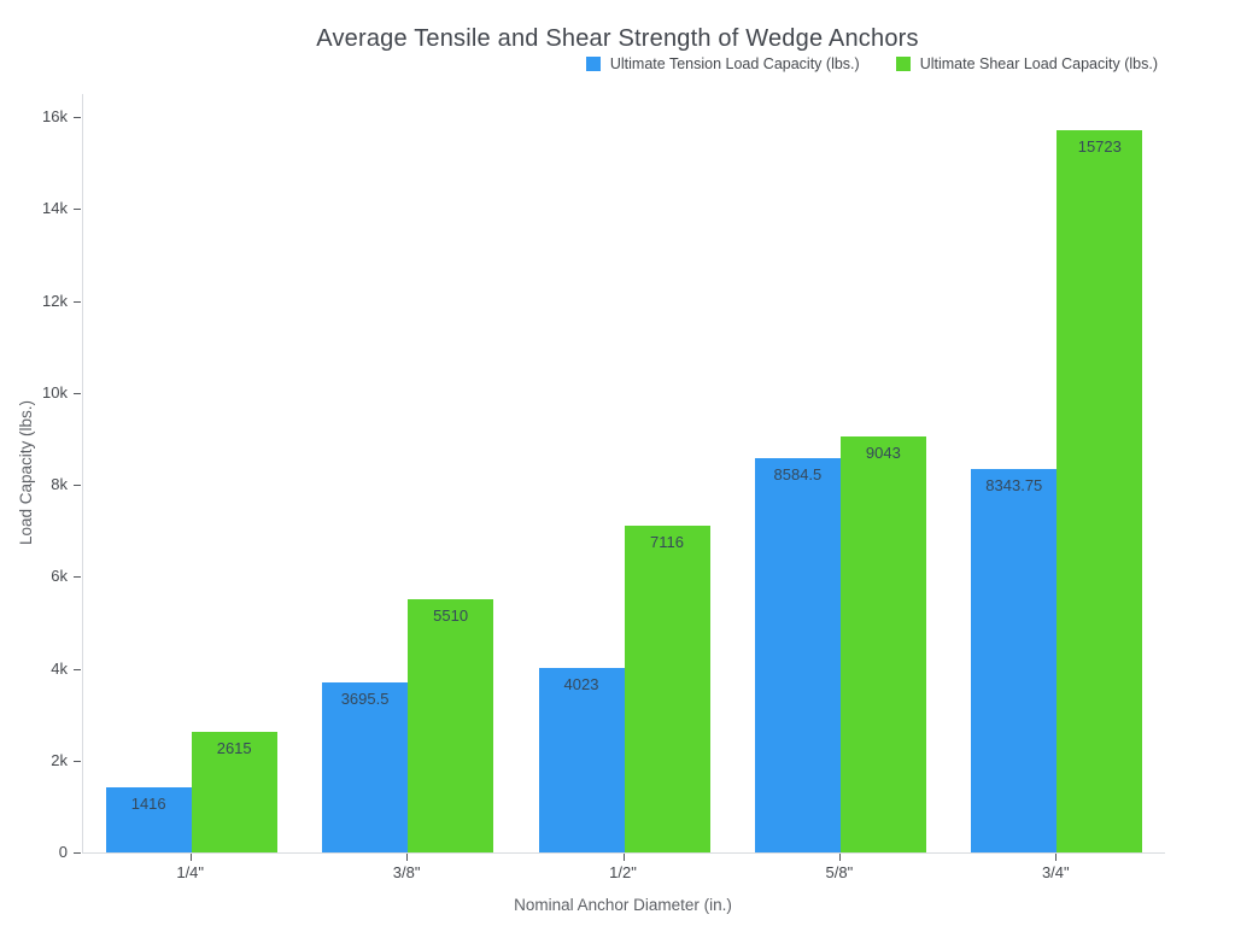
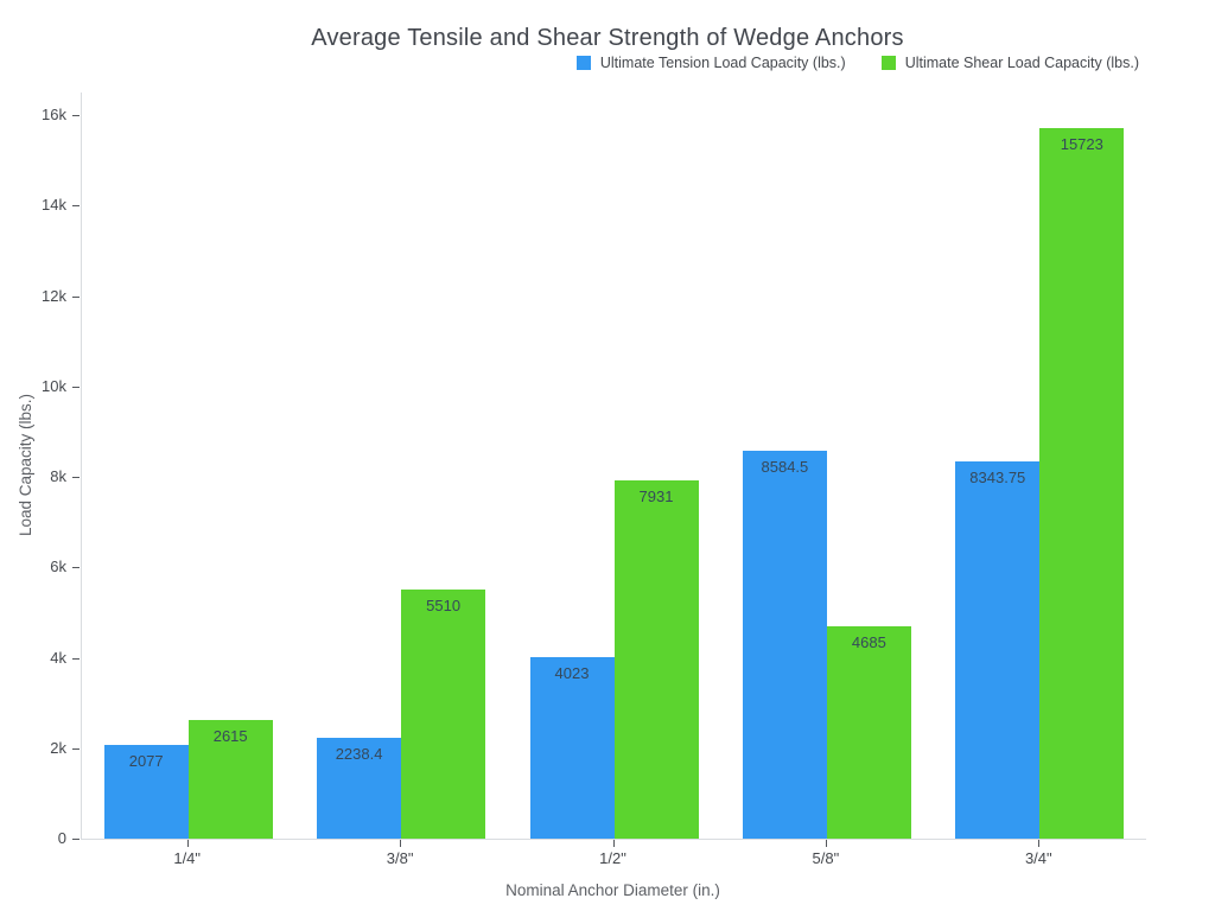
Ultimate Tension Load Capacity (lbs.)/1/4": 1416 -> 2077
Ultimate Tension Load Capacity (lbs.)/3/8": 3695.5 -> 2238.4
Ultimate Shear Load Capacity (lbs.)/1/2": 7116 -> 7931
Ultimate Shear Load Capacity (lbs.)/5/8": 9043 -> 4685
